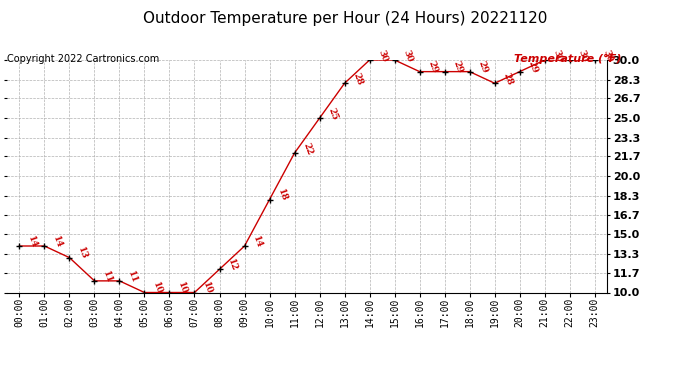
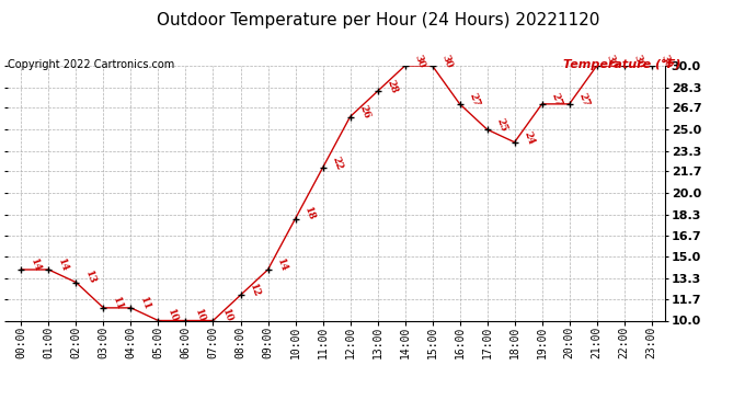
12:00: 25 -> 26
16:00: 29 -> 27
17:00: 29 -> 25
18:00: 29 -> 24
19:00: 28 -> 27
20:00: 29 -> 27
